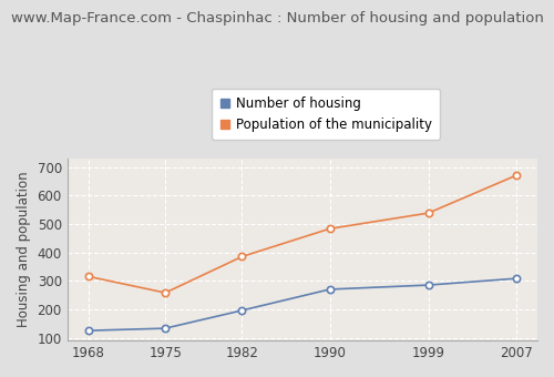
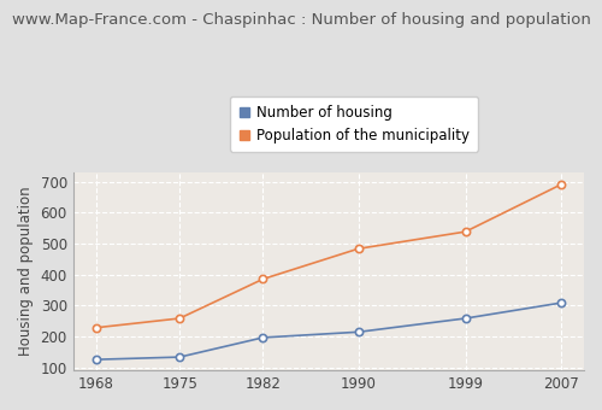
Population of the municipality/1968: 315 -> 228
Number of housing/1990: 270 -> 214
Number of housing/1999: 285 -> 258
Population of the municipality/2007: 670 -> 690
